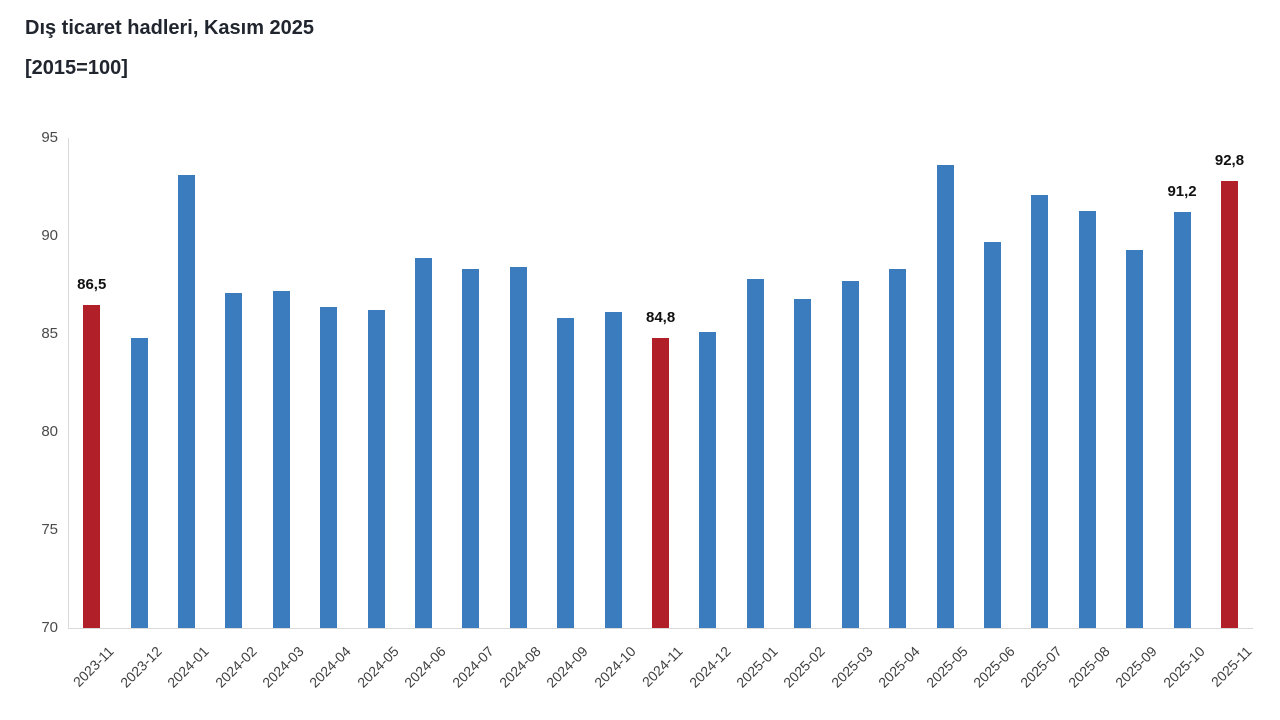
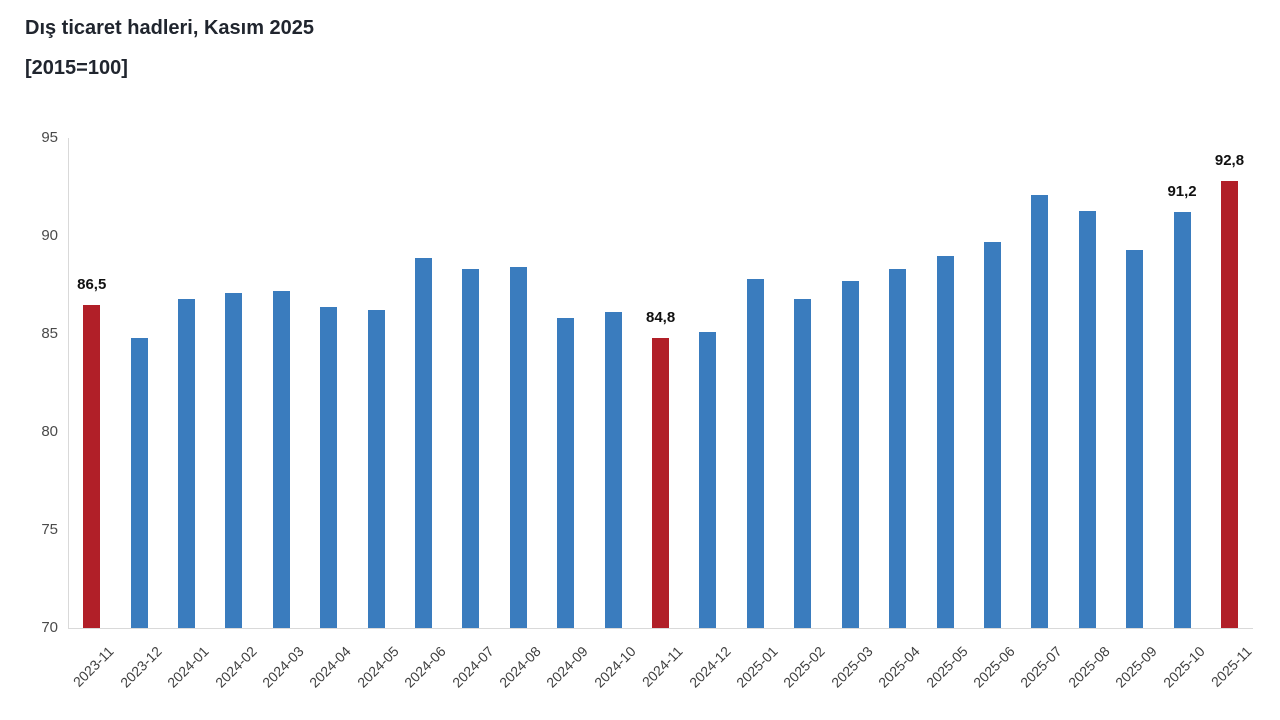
2024-01: 93.1 -> 86.8
2025-05: 93.6 -> 89.0
